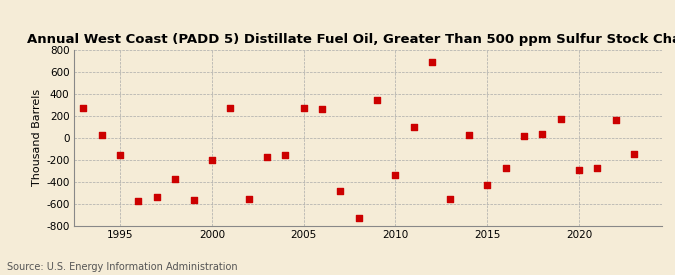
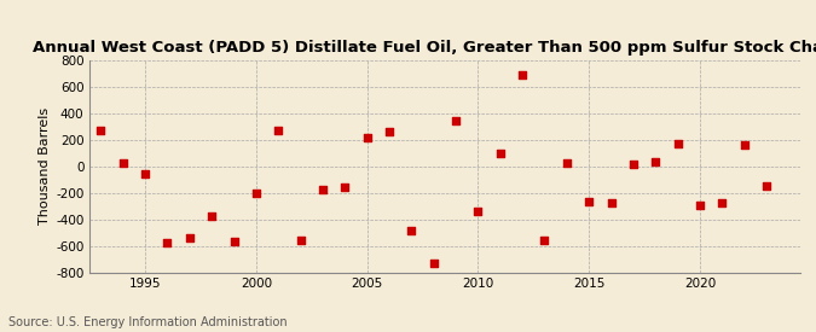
1995: -160 -> -60
2005: 270 -> 220
2015: -430 -> -270
